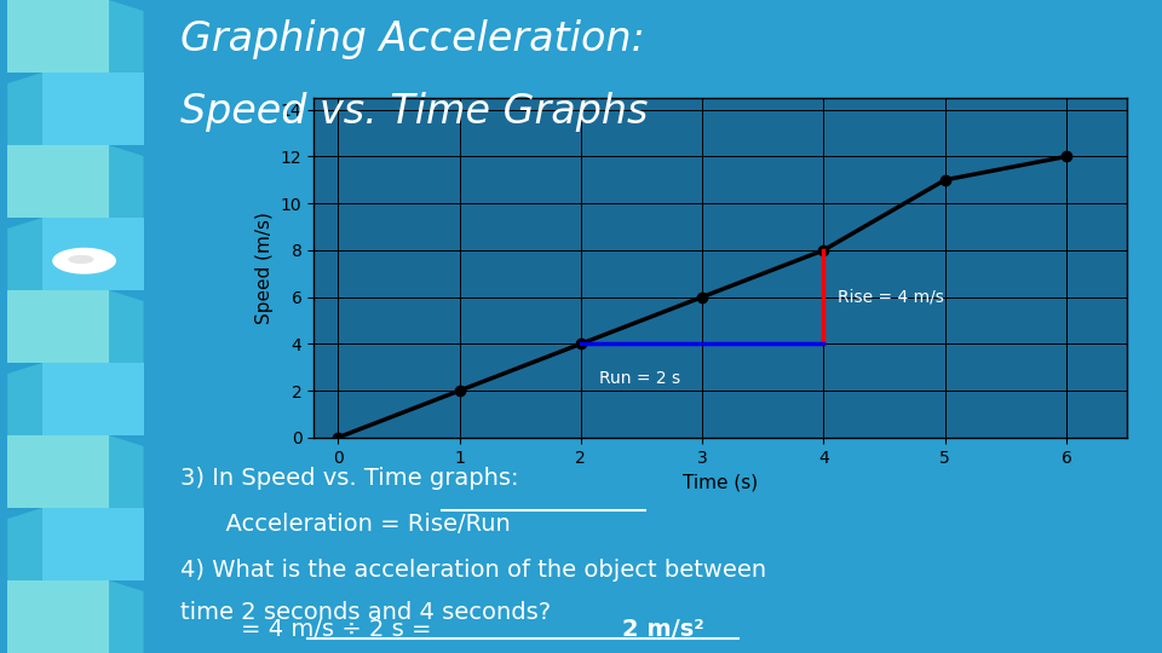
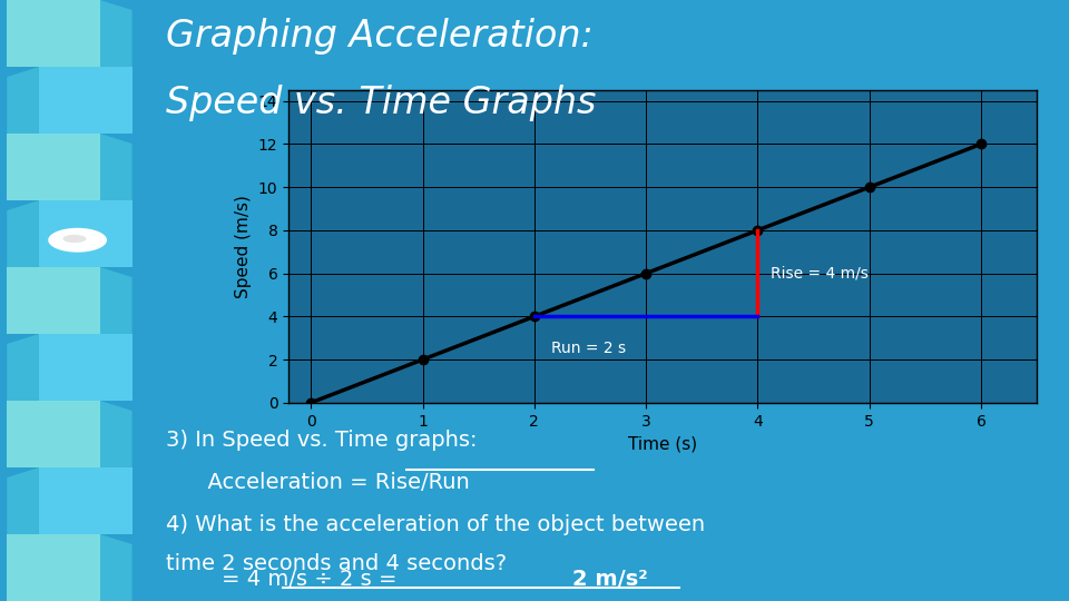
5: 11 -> 10
